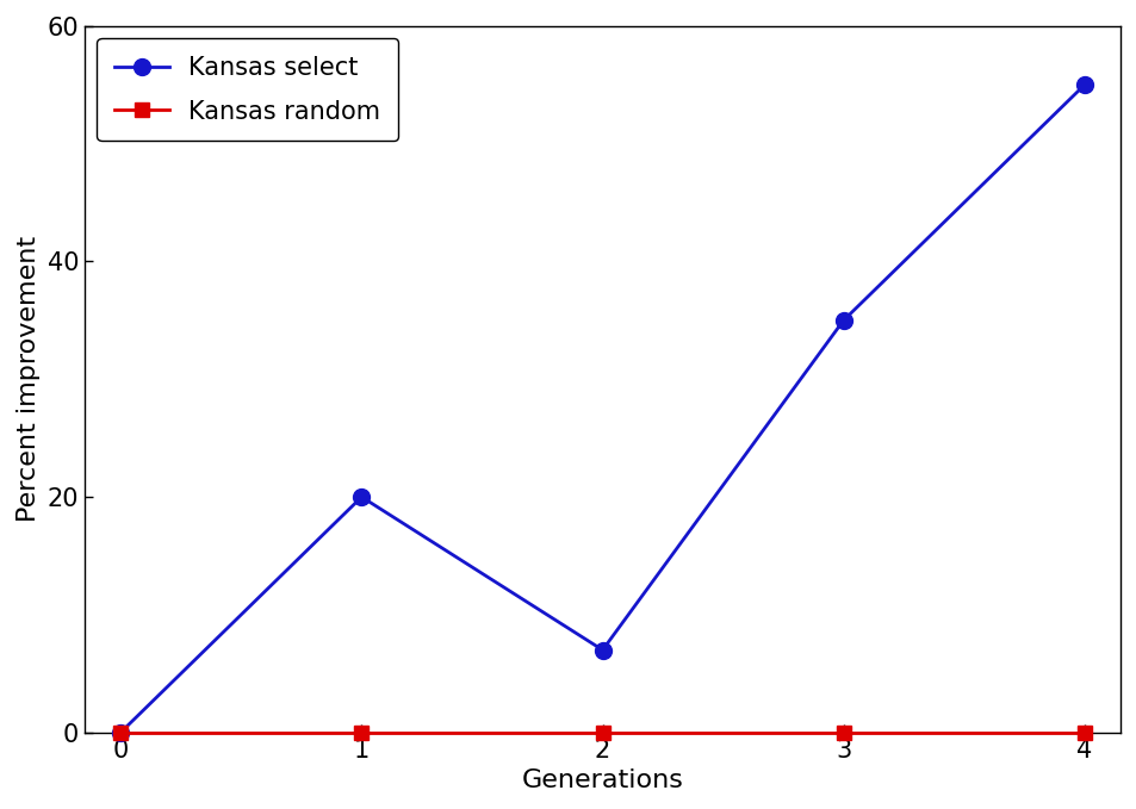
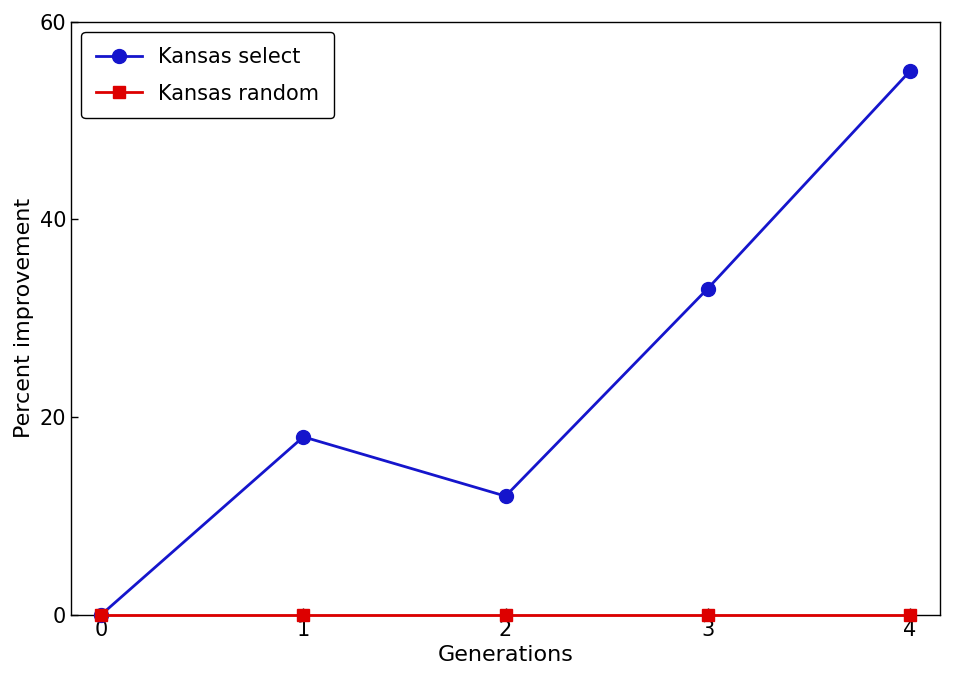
Kansas select/1: 20 -> 18
Kansas select/2: 7 -> 12
Kansas select/3: 35 -> 33
